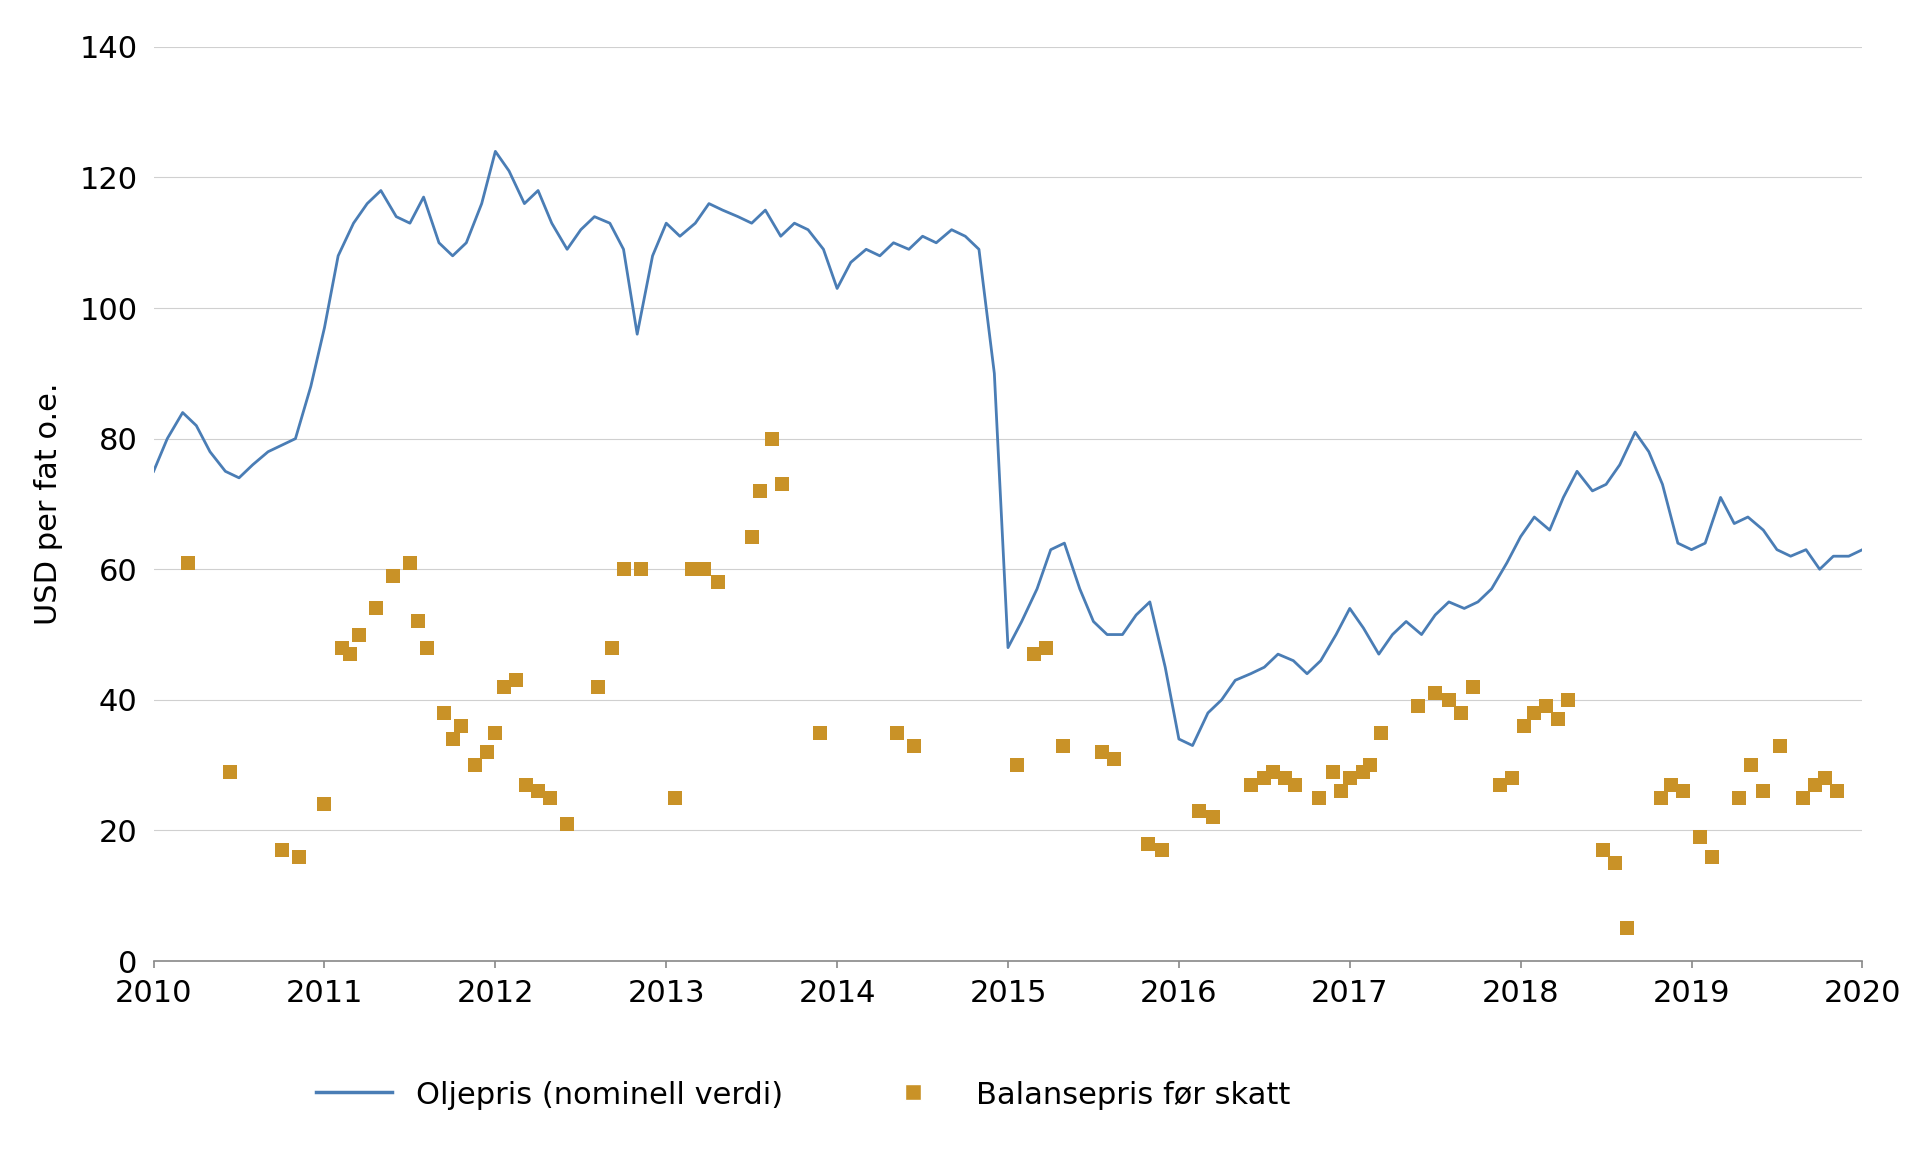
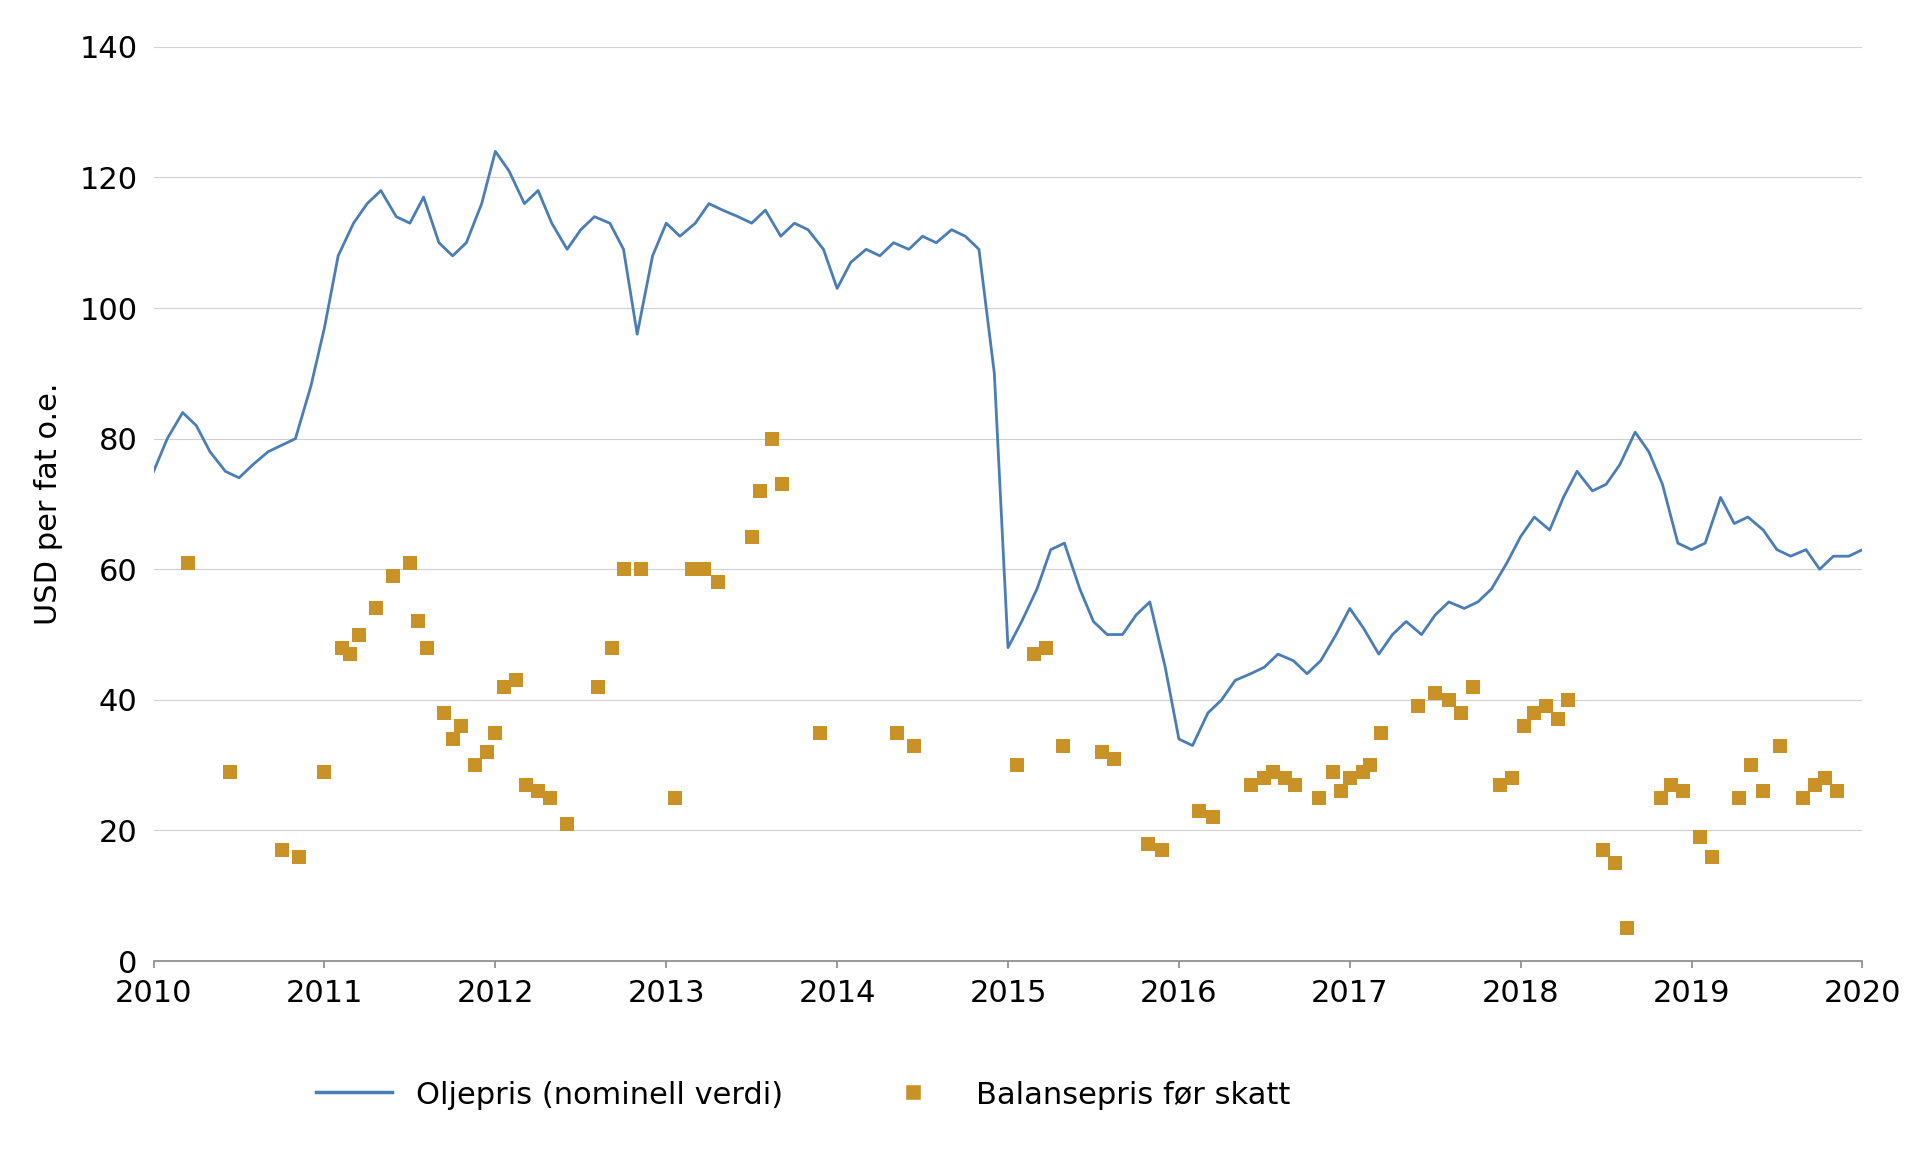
Balansepris før skatt/2011: 24 -> 29
